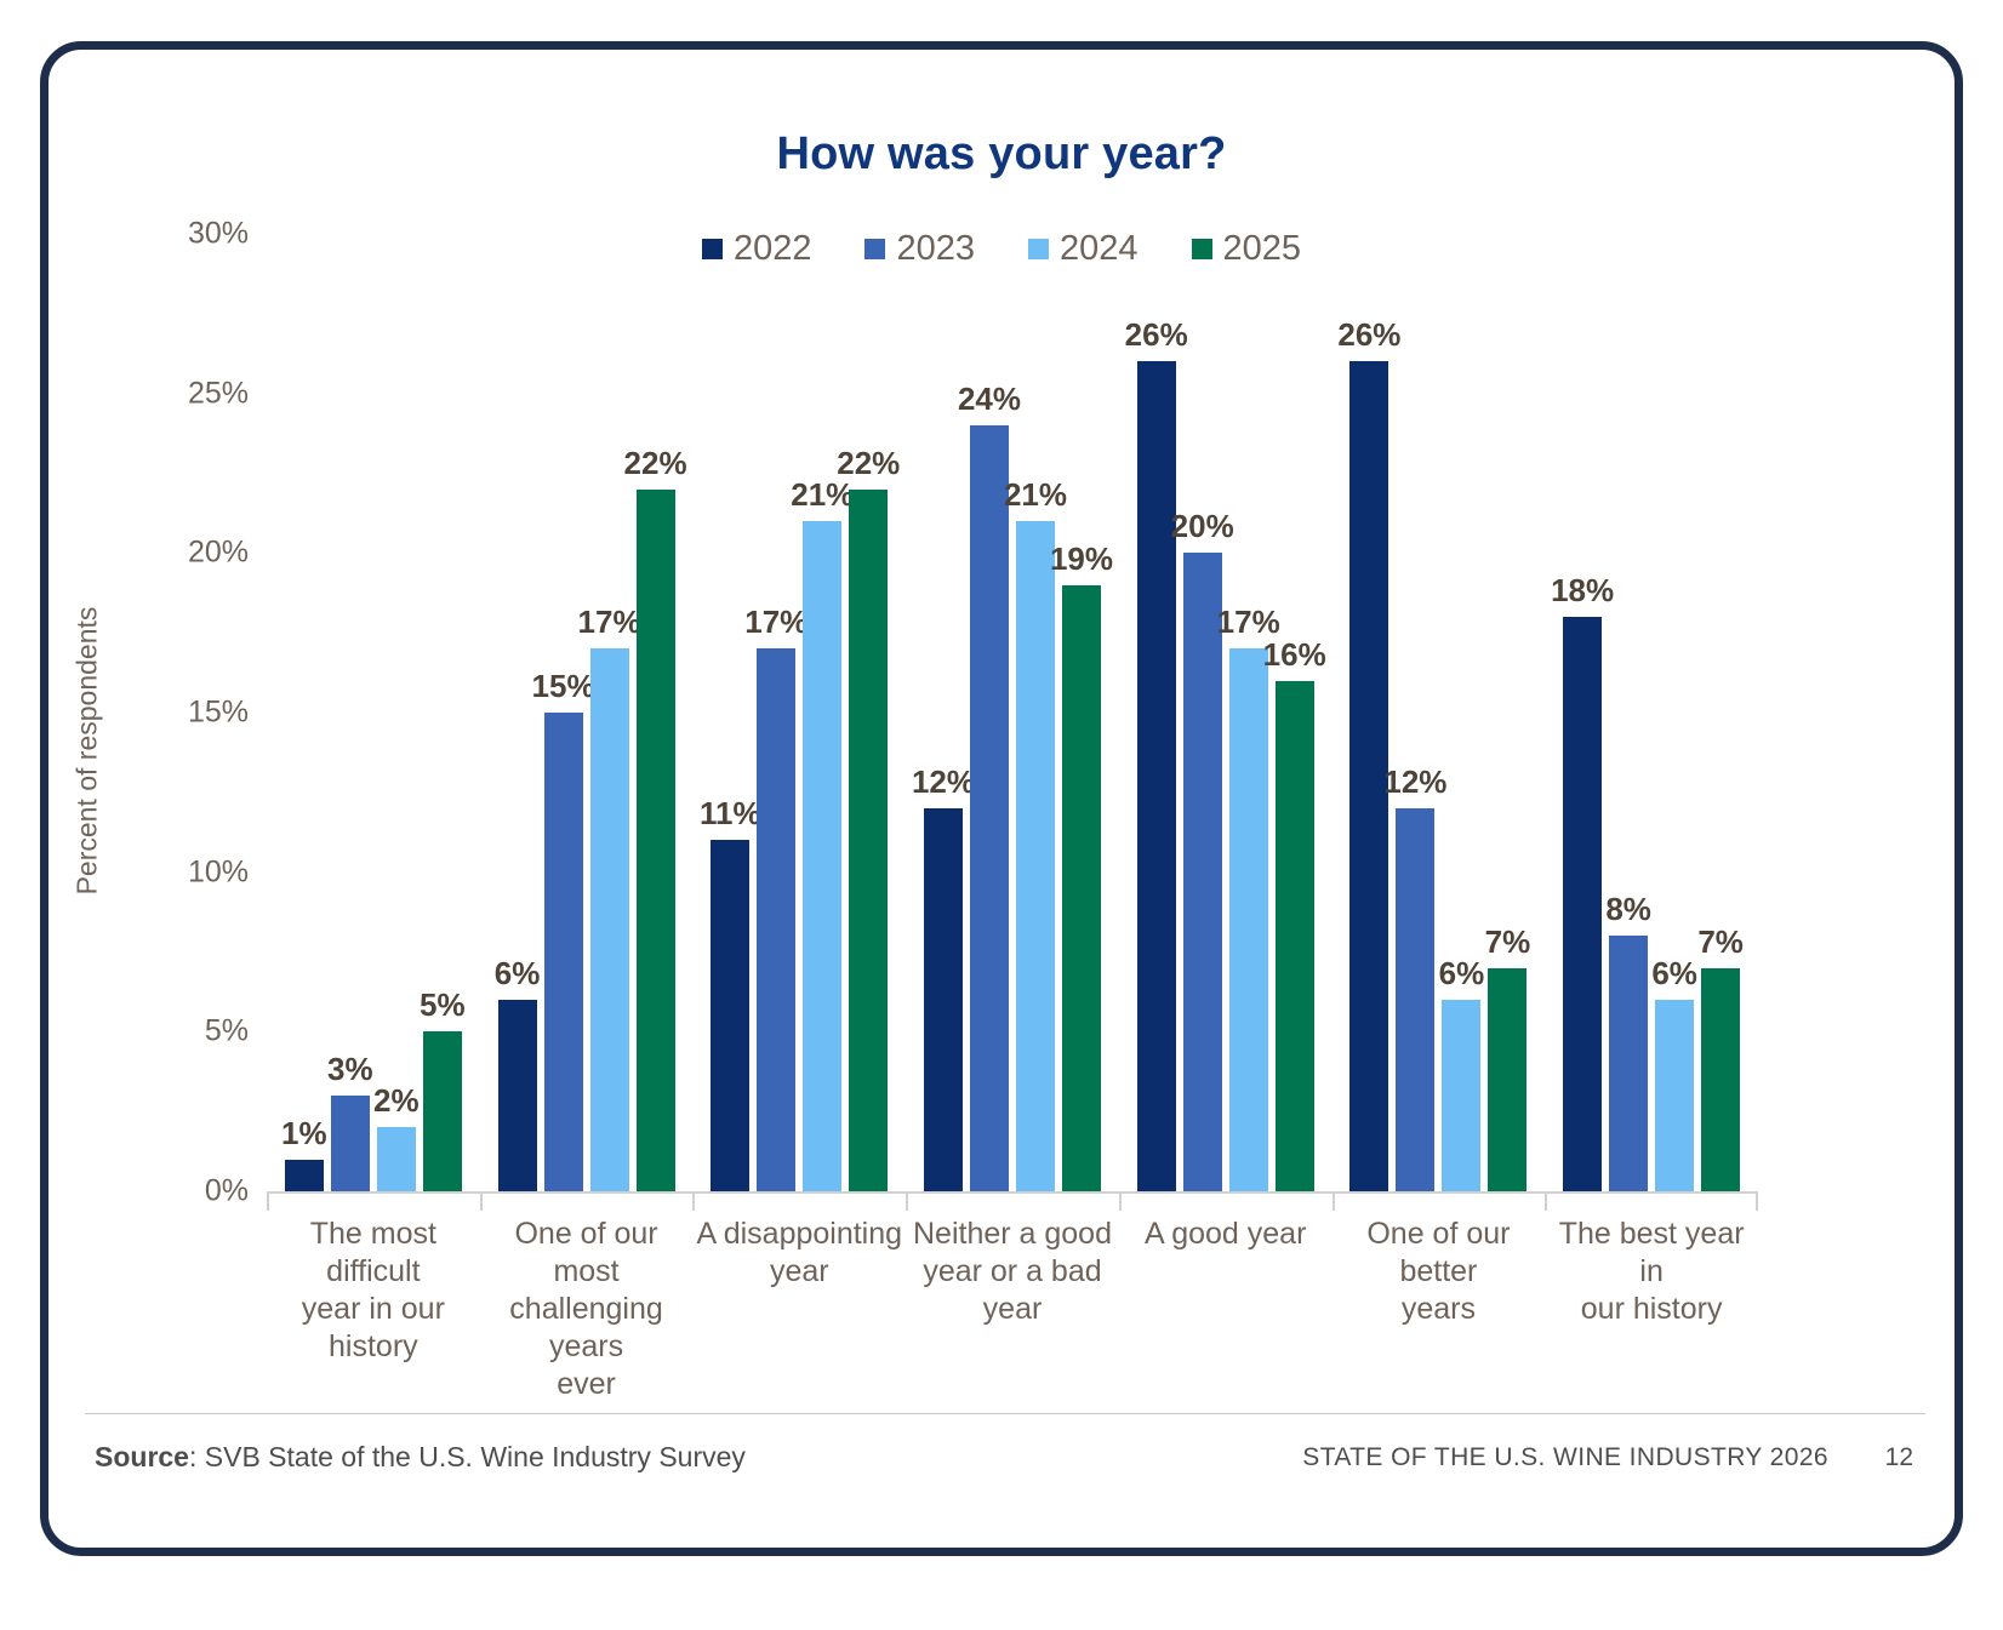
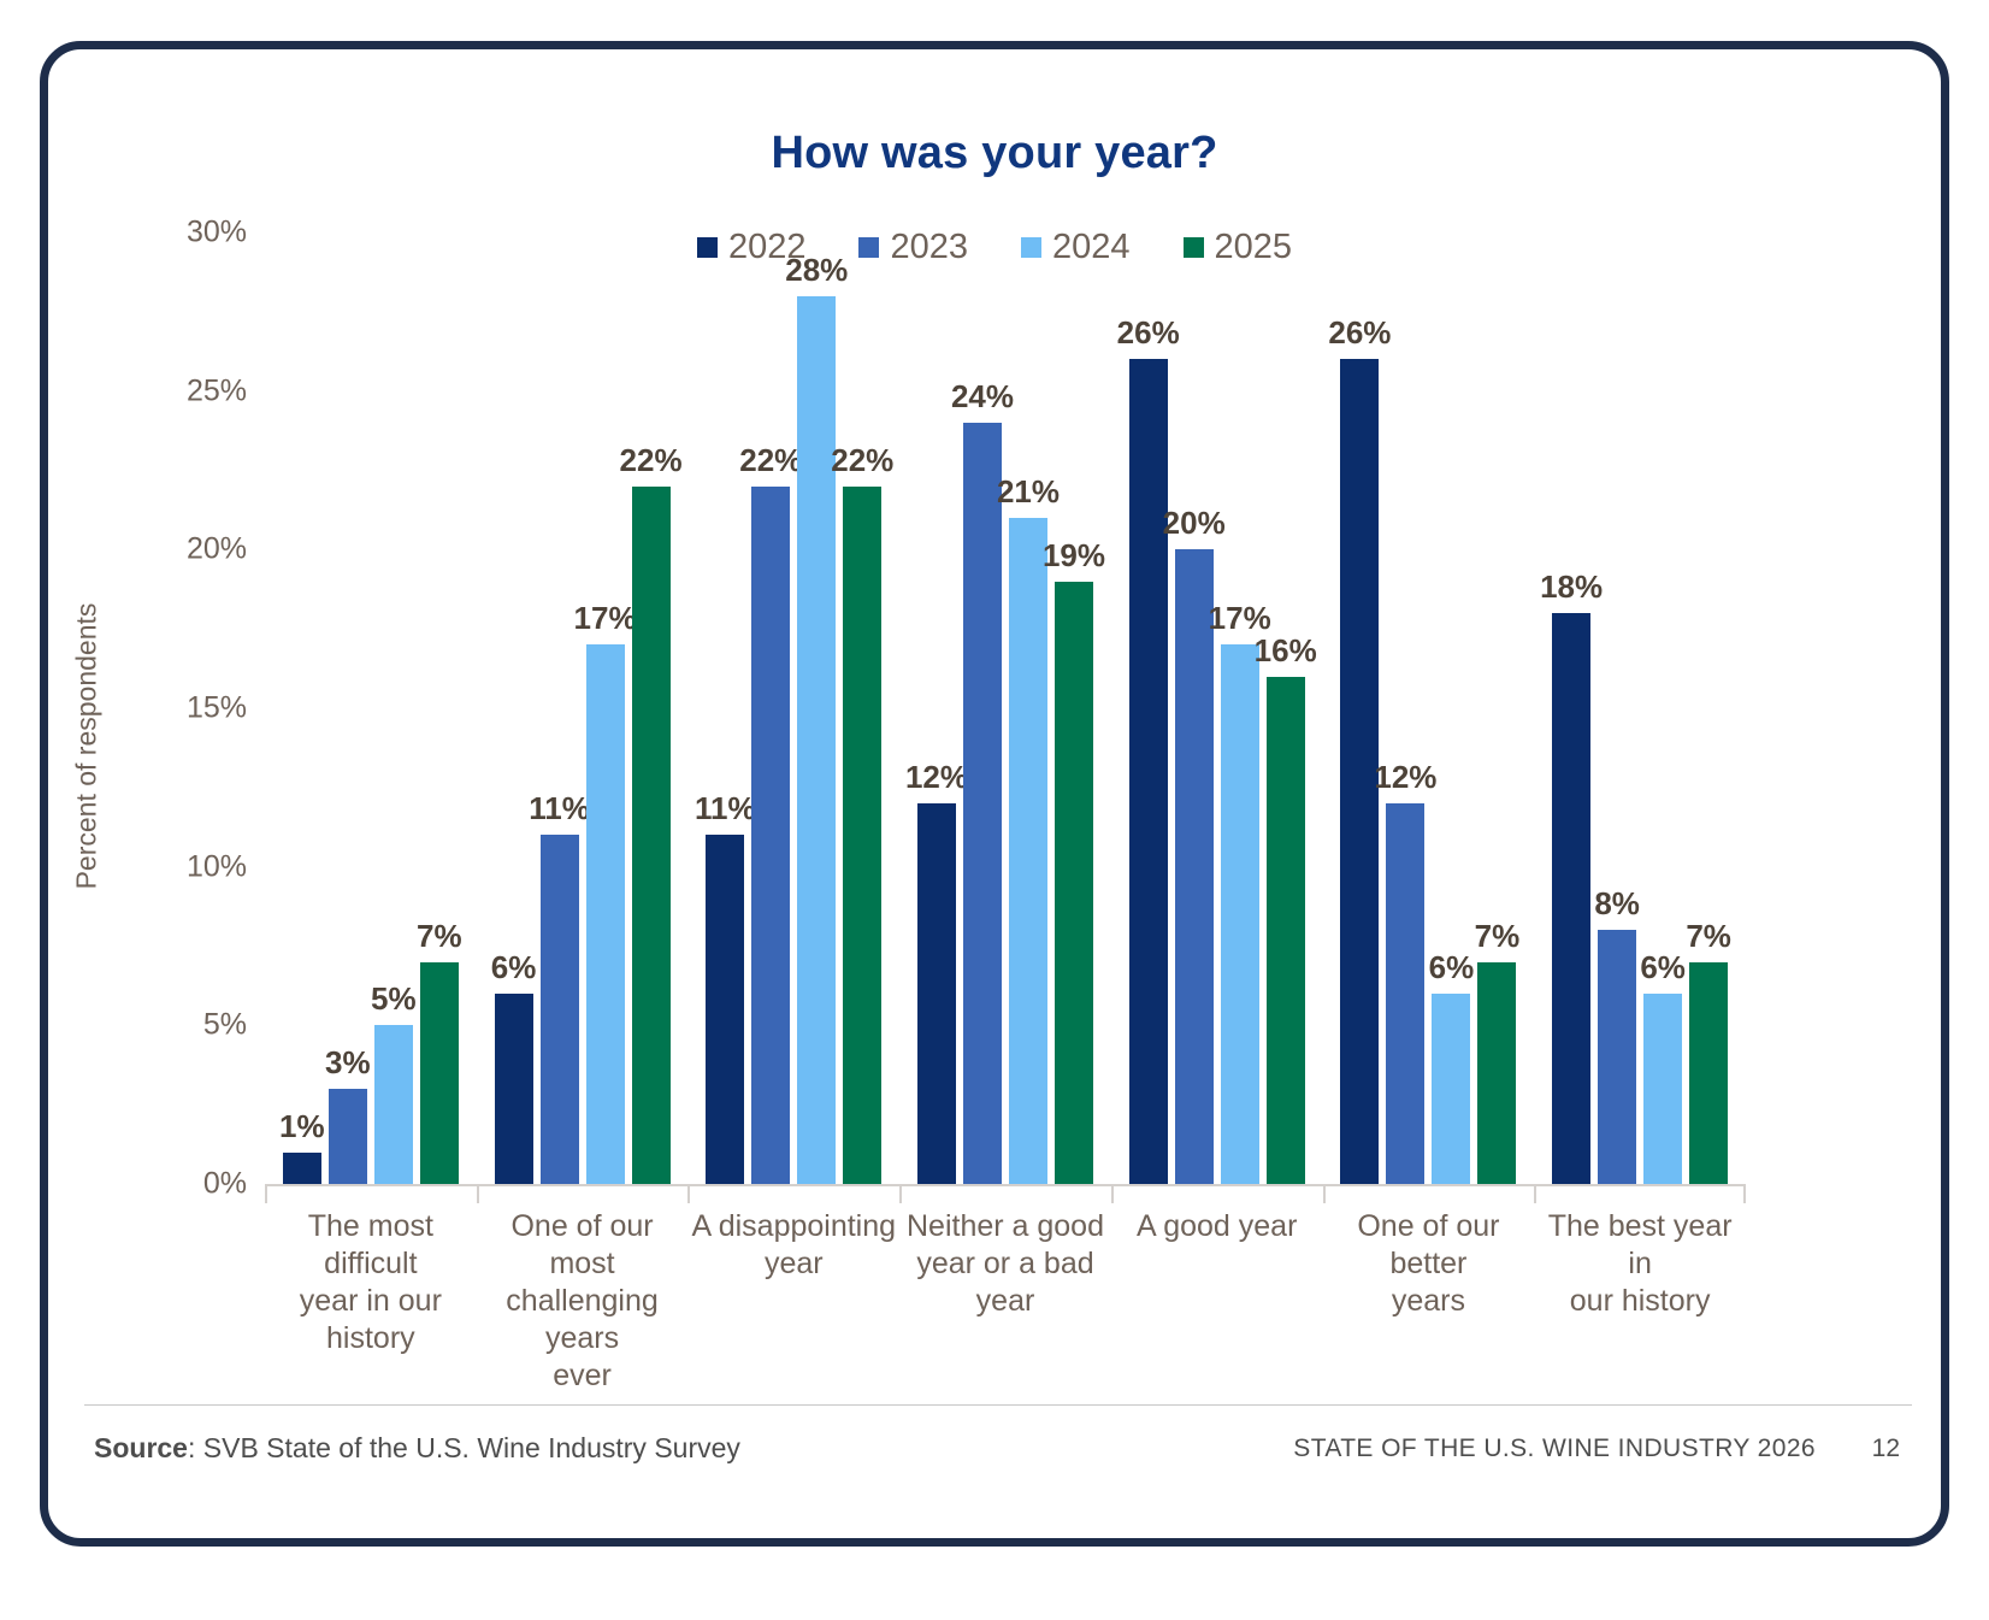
2024/The most difficult year in our history: 2% -> 5%
2025/The most difficult year in our history: 5% -> 7%
2023/One of our most challenging years ever: 15% -> 11%
2023/A disappointing year: 17% -> 22%
2024/A disappointing year: 21% -> 28%
